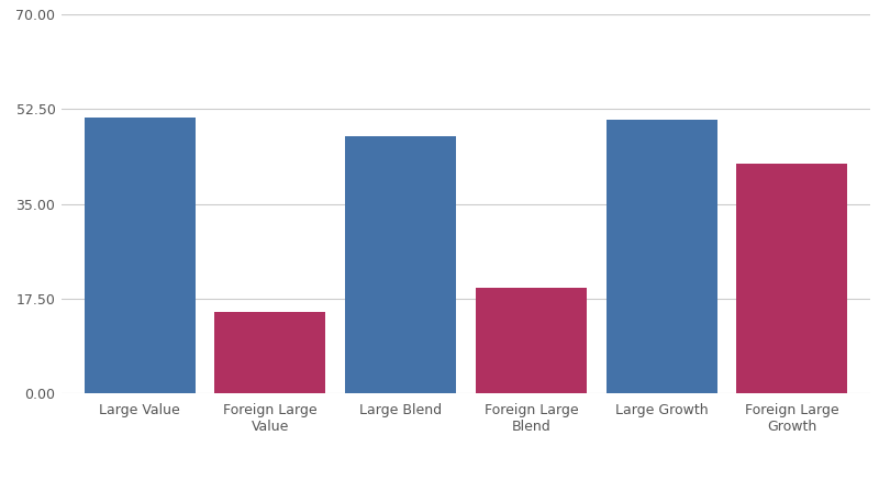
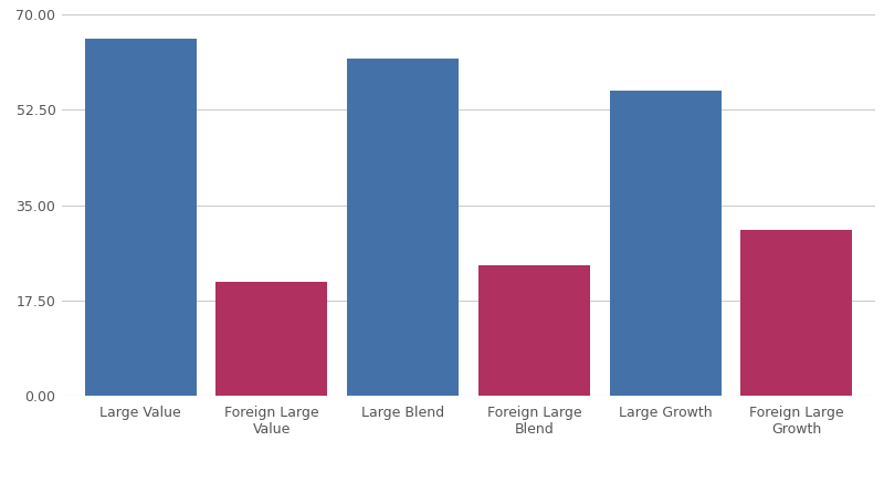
Large Value: 51.0 -> 65.5
Foreign Large Value: 15.0 -> 21.0
Large Blend: 47.5 -> 62.0
Foreign Large Blend: 19.5 -> 24.0
Large Growth: 50.5 -> 56.0
Foreign Large Growth: 42.5 -> 30.5
